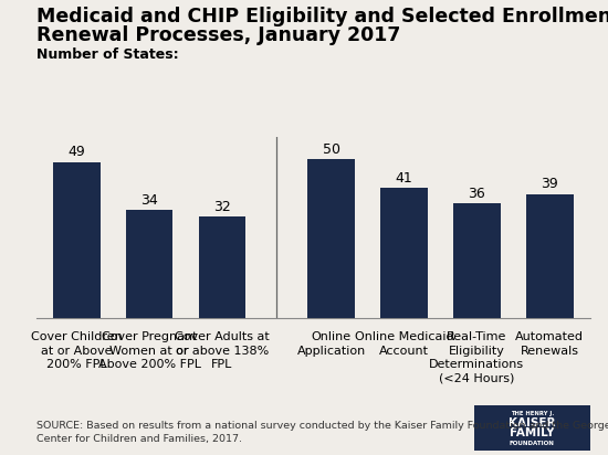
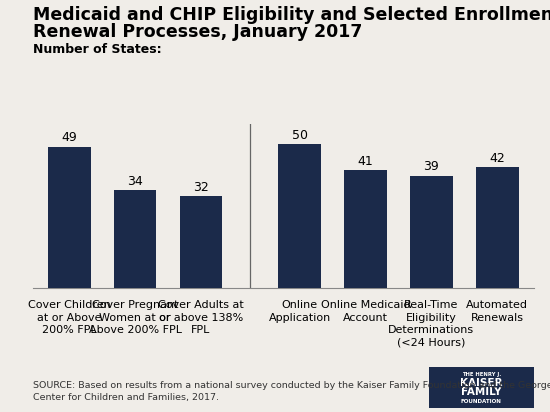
Real-Time Eligibility Determinations (<24 Hours): 36 -> 39
Automated Renewals: 39 -> 42
